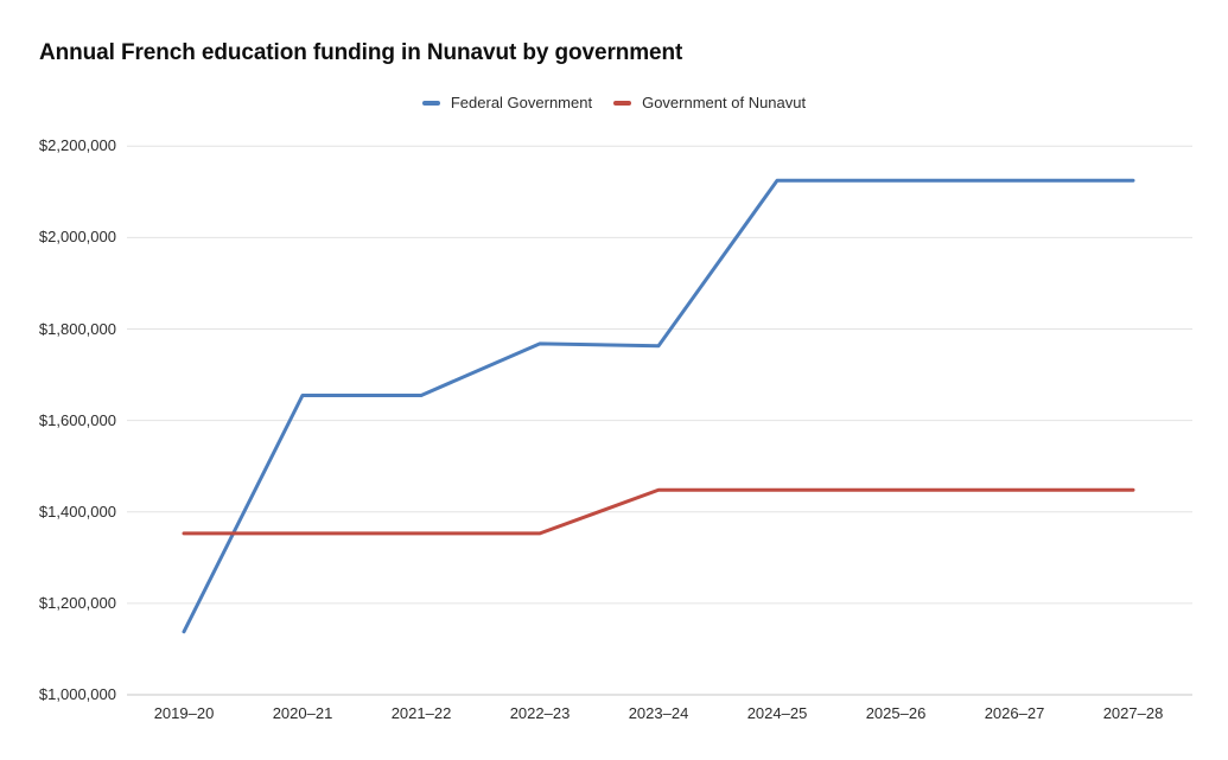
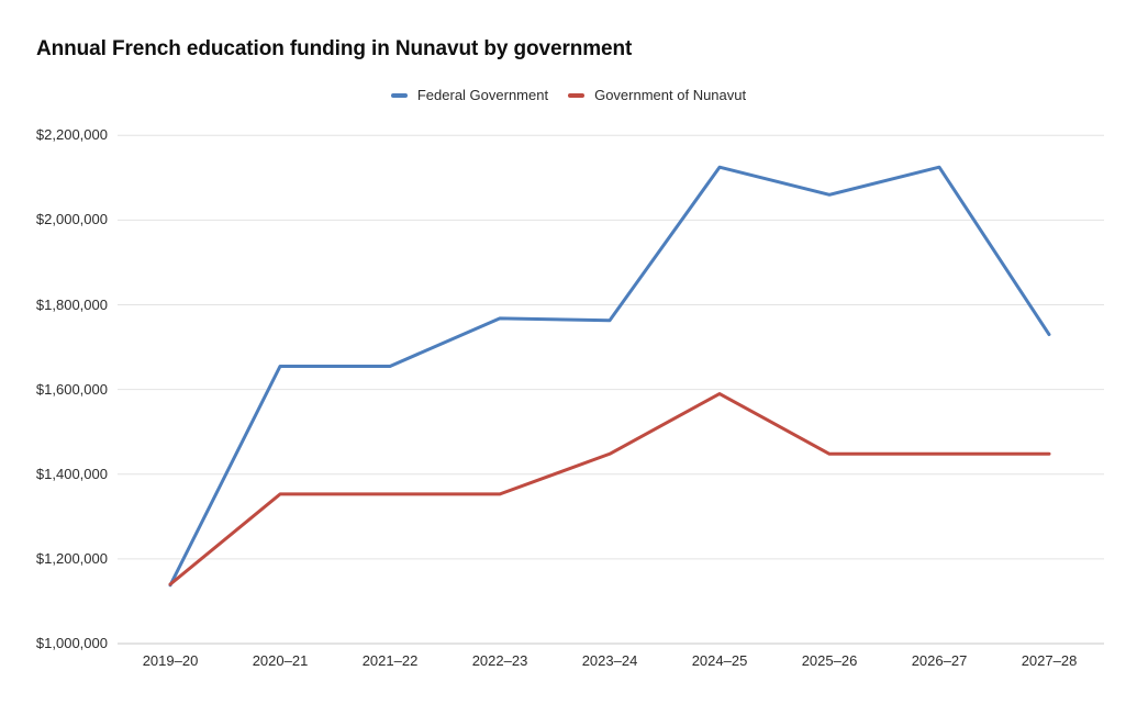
Government of Nunavut/2019–20: $1350000 -> $1140000
Government of Nunavut/2024–25: $1450000 -> $1590000
Federal Government/2025–26: $2120000 -> $2060000
Federal Government/2027–28: $2120000 -> $1730000
